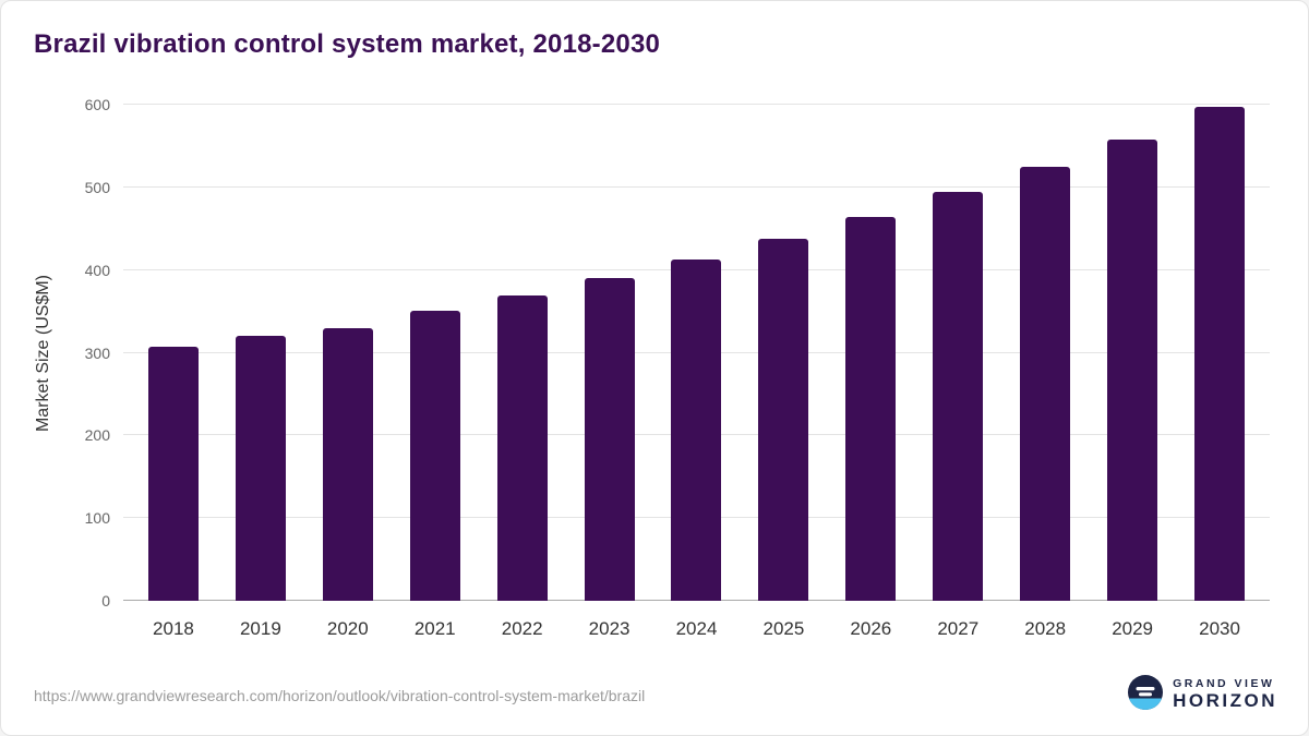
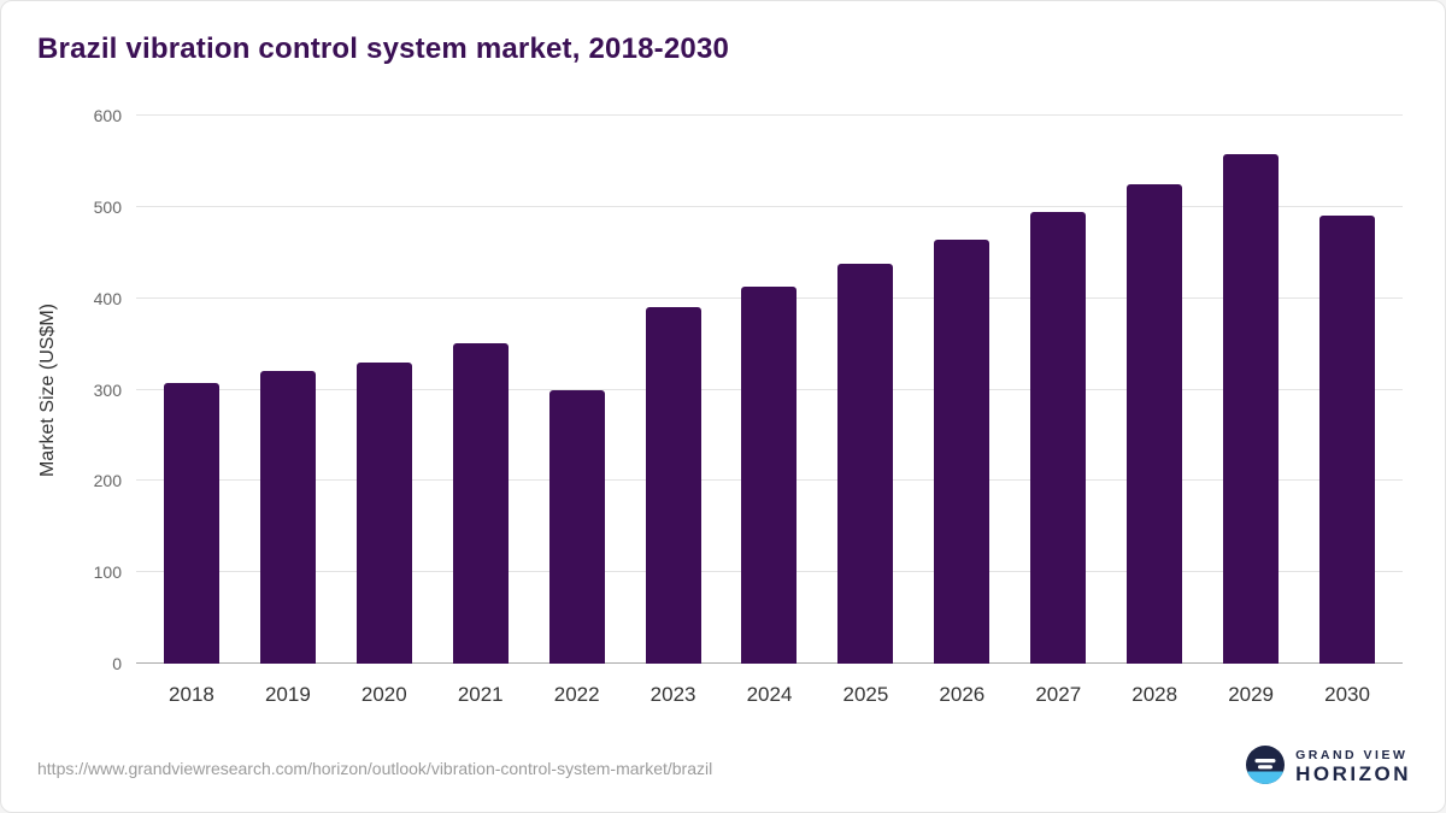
2022: 370 -> 300
2030: 600 -> 490
